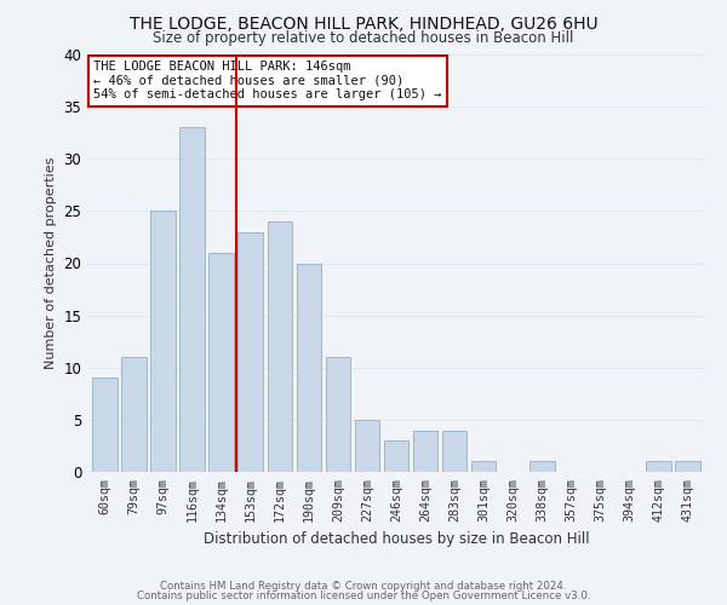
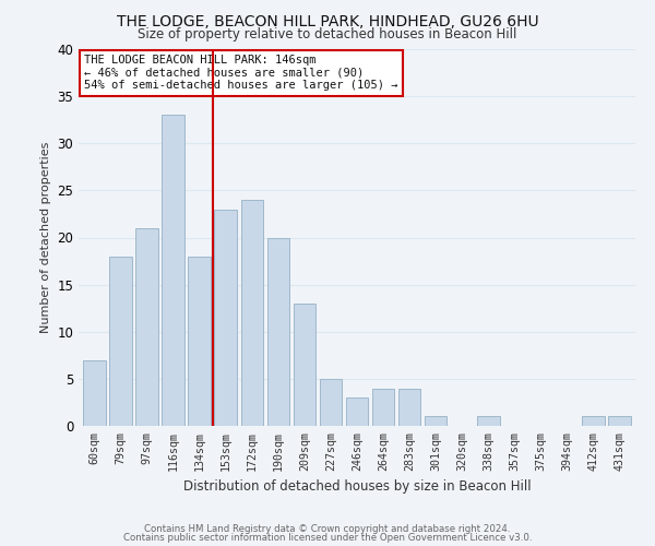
60sqm: 9 -> 7
79sqm: 11 -> 18
97sqm: 25 -> 21
134sqm: 21 -> 18
209sqm: 11 -> 13
